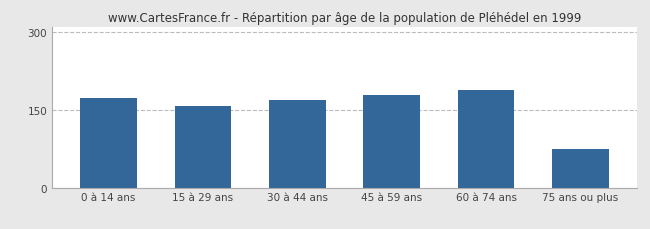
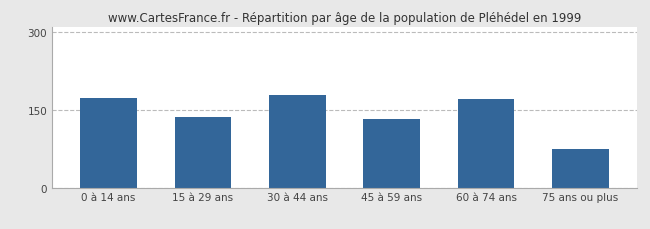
15 à 29 ans: 157 -> 136
30 à 44 ans: 168 -> 178
45 à 59 ans: 178 -> 132
60 à 74 ans: 187 -> 170
